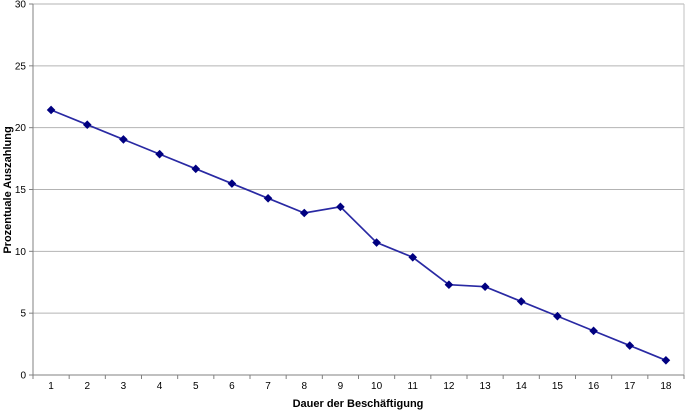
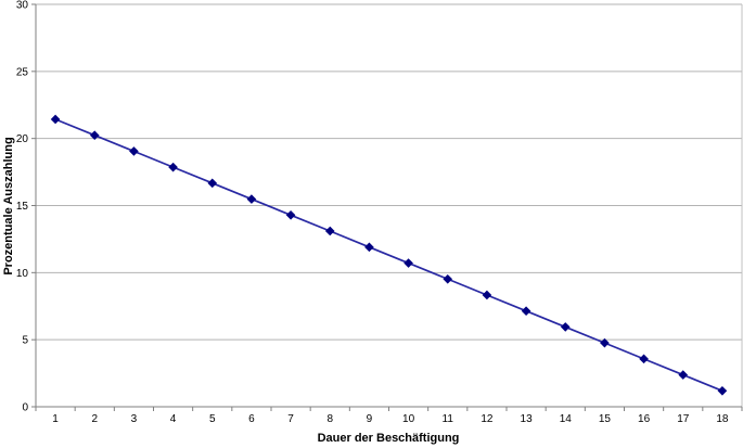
9: 13.6 -> 11.9
12: 7.3 -> 8.3
